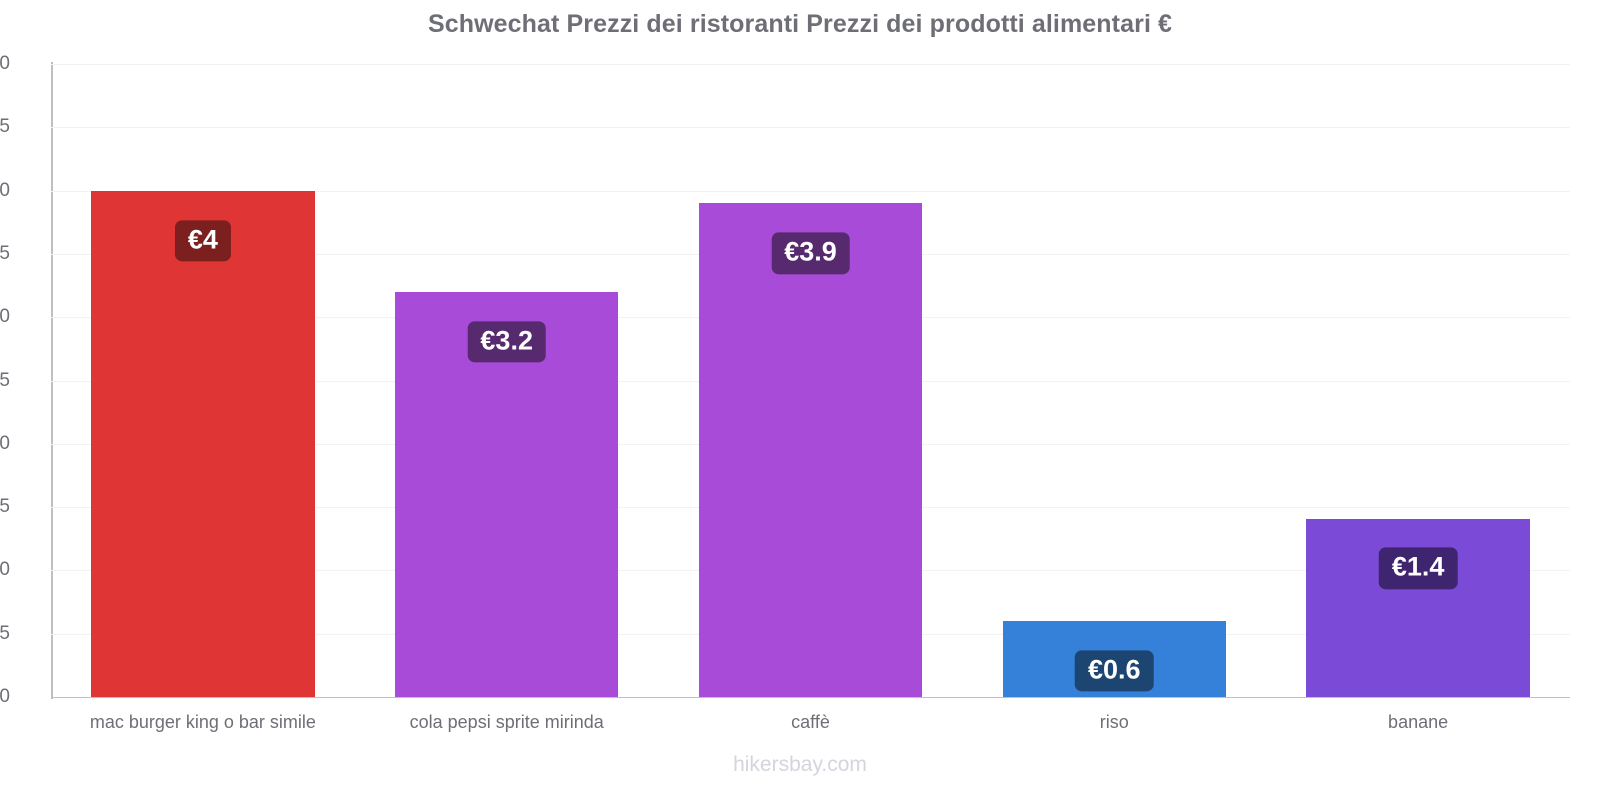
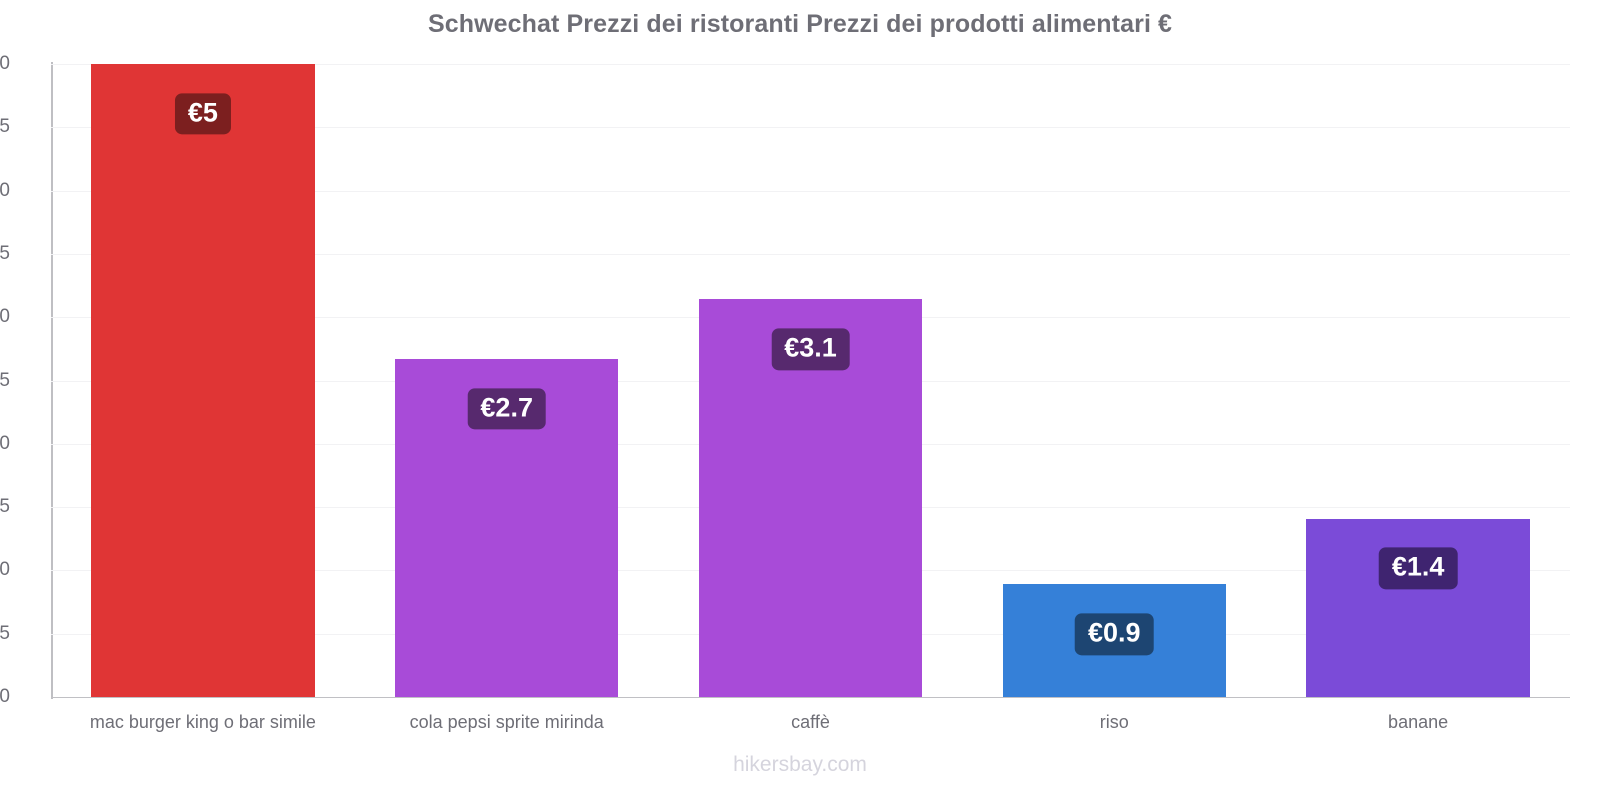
mac burger king o bar simile: €4 -> €5
cola pepsi sprite mirinda: €3.2 -> €2.7
caffè: €3.9 -> €3.1
riso: €0.6 -> €0.9
